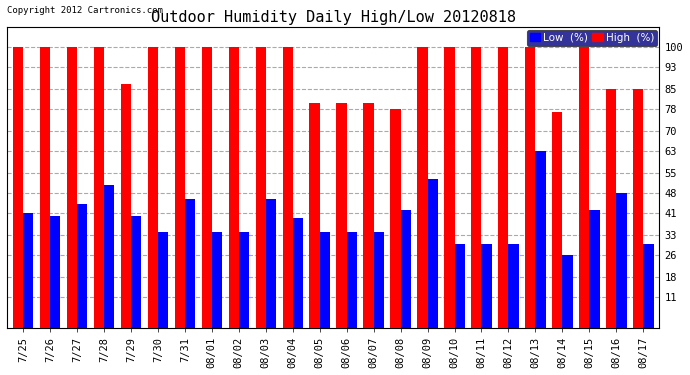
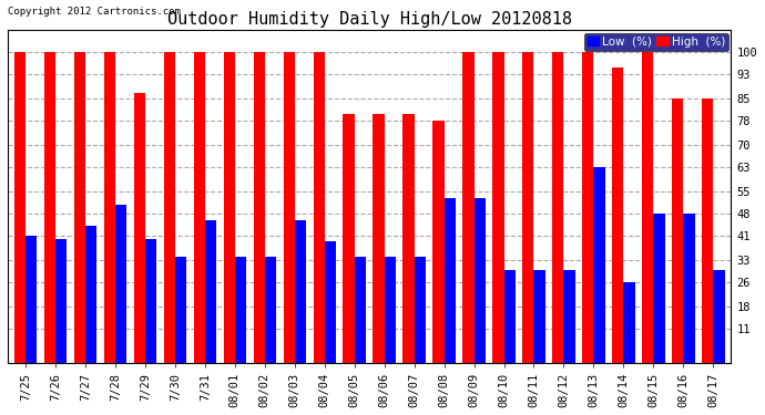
Low (%)/08/08: 42 -> 53
High (%)/08/14: 77 -> 95
Low (%)/08/15: 42 -> 48
